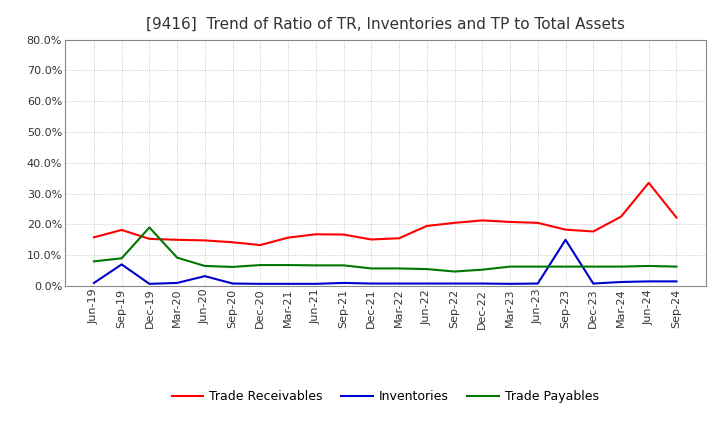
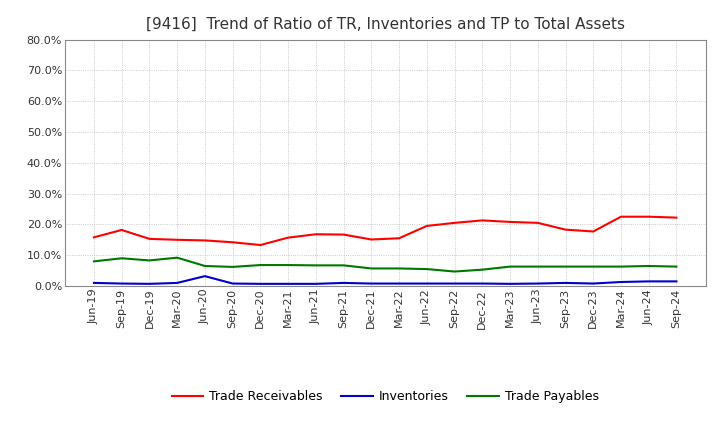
Inventories/Sep-19: 7.0% -> 0.8%
Trade Payables/Dec-19: 19.0% -> 8.3%
Inventories/Sep-23: 15.0% -> 1.0%
Trade Receivables/Jun-24: 33.5% -> 22.5%
